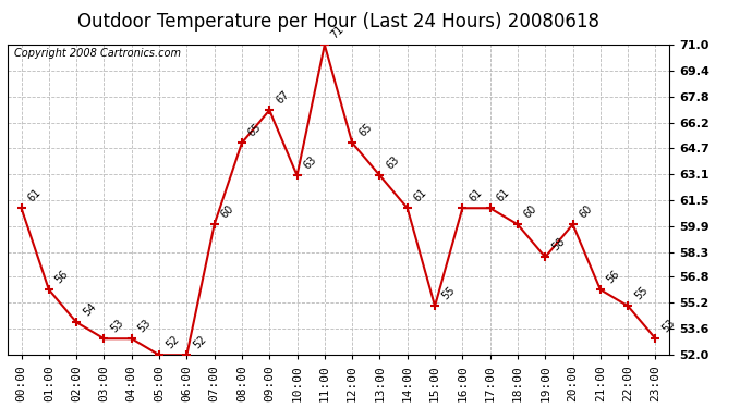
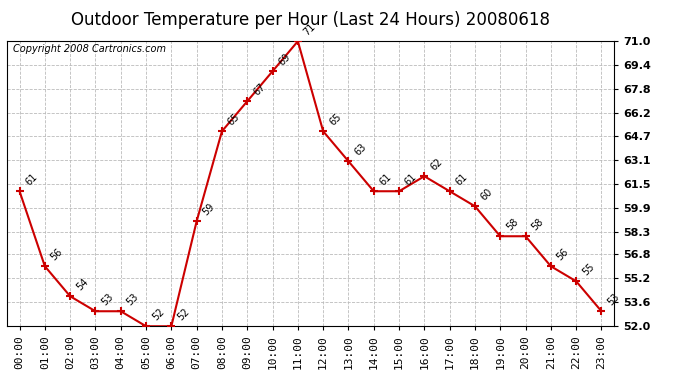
07:00: 60 -> 59
10:00: 63 -> 69
15:00: 55 -> 61
16:00: 61 -> 62
20:00: 60 -> 58
